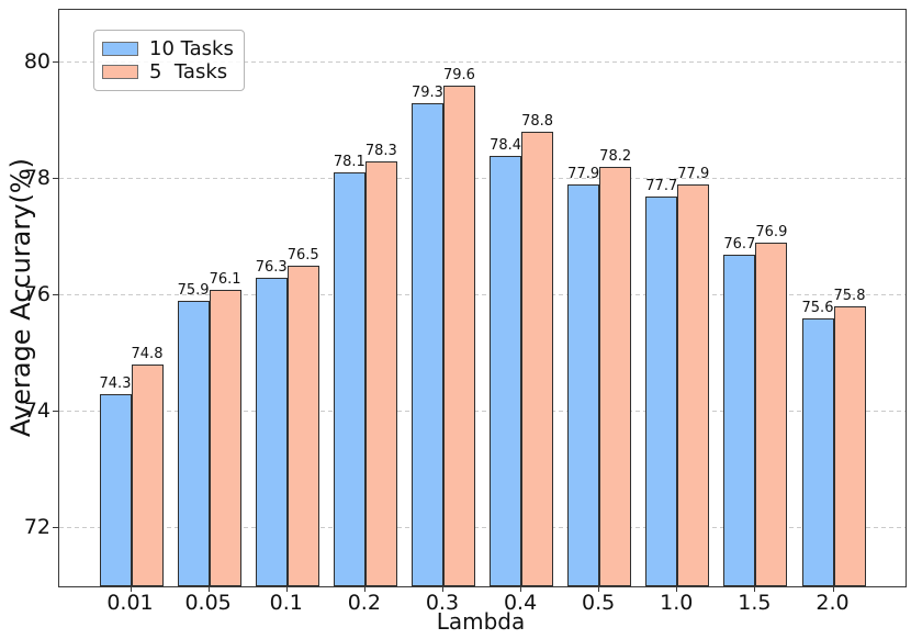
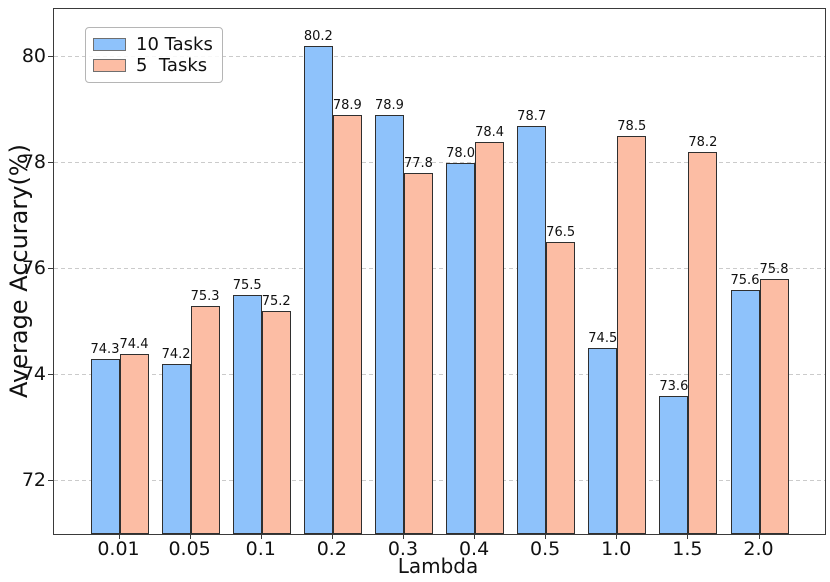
5 Tasks/0.01: 74.8 -> 74.4
10 Tasks/0.05: 75.9 -> 74.2
5 Tasks/0.05: 76.1 -> 75.3
10 Tasks/0.1: 76.3 -> 75.5
5 Tasks/0.1: 76.5 -> 75.2
10 Tasks/0.2: 78.1 -> 80.2
5 Tasks/0.2: 78.3 -> 78.9
10 Tasks/0.3: 79.3 -> 78.9
5 Tasks/0.3: 79.6 -> 77.8
10 Tasks/0.4: 78.4 -> 78.0
5 Tasks/0.4: 78.8 -> 78.4
10 Tasks/0.5: 77.9 -> 78.7
5 Tasks/0.5: 78.2 -> 76.5
10 Tasks/1.0: 77.7 -> 74.5
5 Tasks/1.0: 77.9 -> 78.5
10 Tasks/1.5: 76.7 -> 73.6
5 Tasks/1.5: 76.9 -> 78.2
